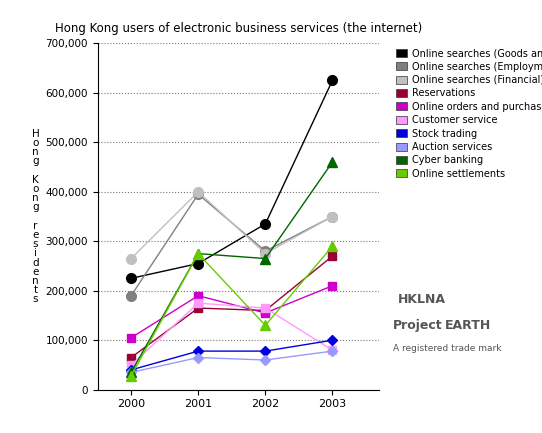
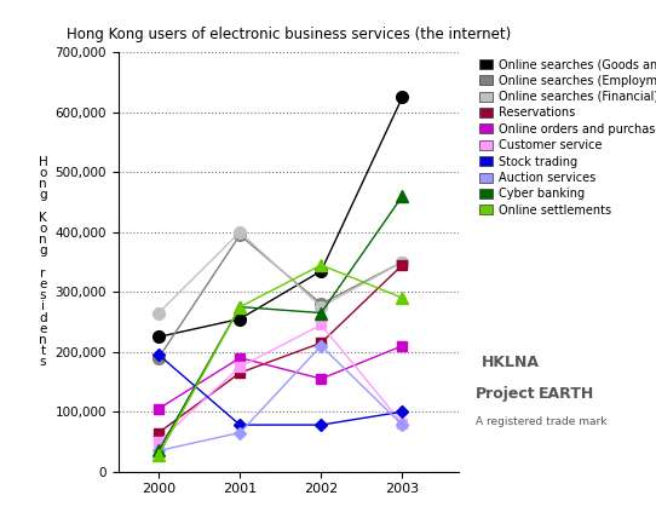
Stock trading/2000: 40,000 -> 195,000
Reservations/2002: 160,000 -> 215,000
Customer service/2002: 165,000 -> 245,000
Auction services/2002: 60,000 -> 210,000
Online settlements/2002: 130,000 -> 345,000
Reservations/2003: 270,000 -> 345,000
